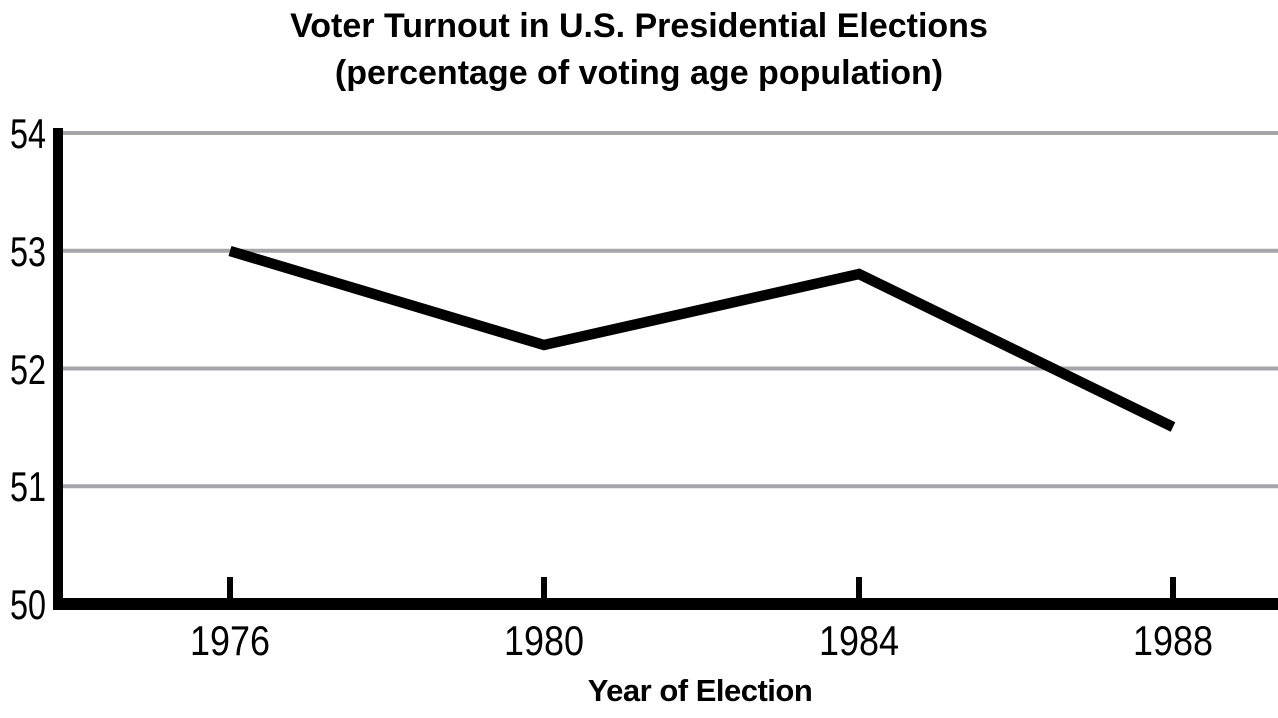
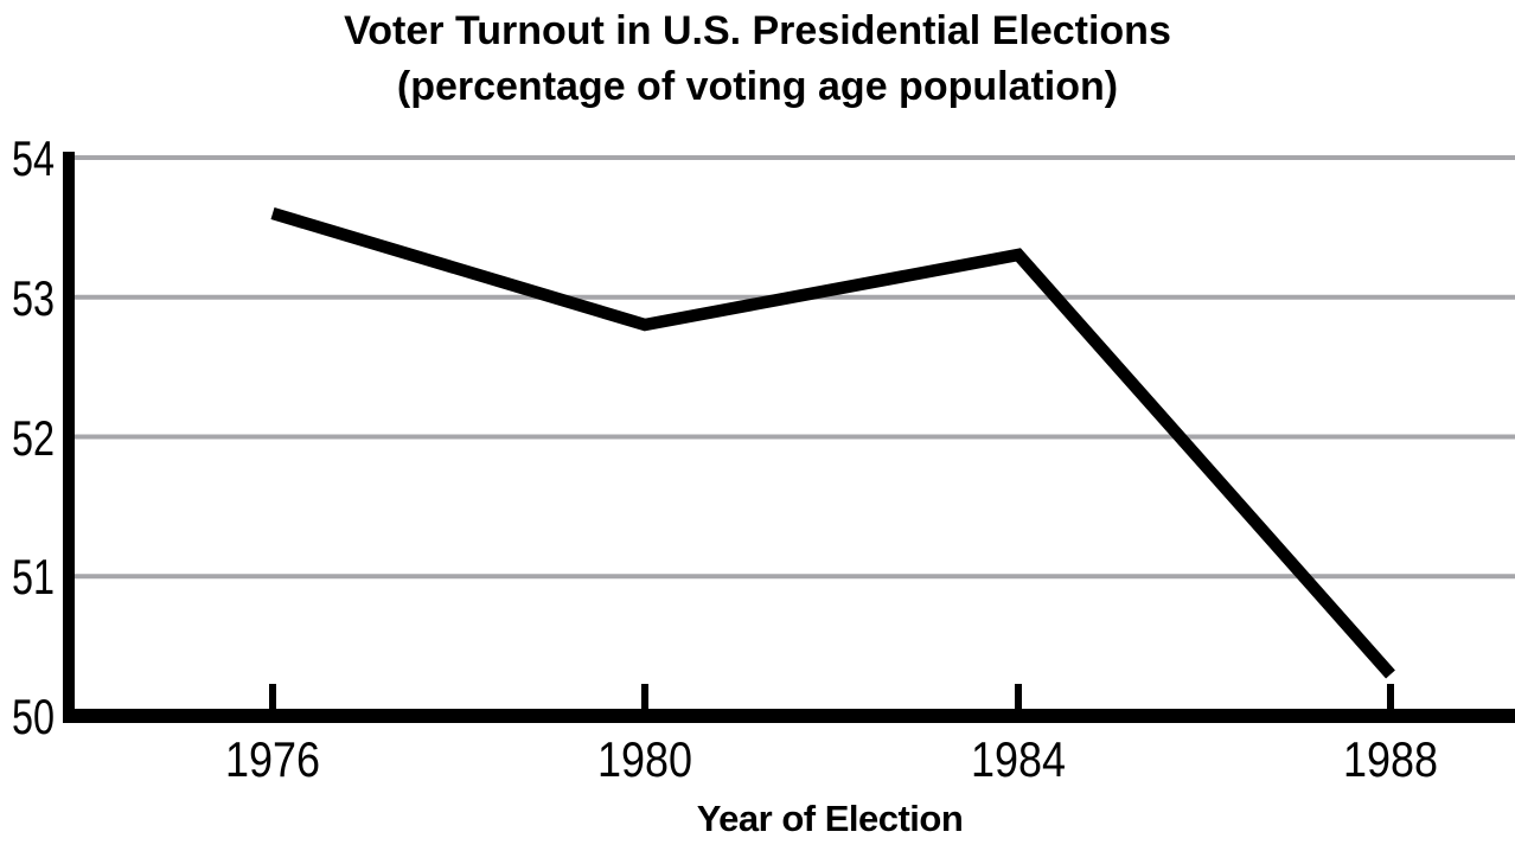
1976: 53.0 -> 53.6
1980: 52.2 -> 52.8
1984: 52.8 -> 53.3
1988: 51.5 -> 50.3
